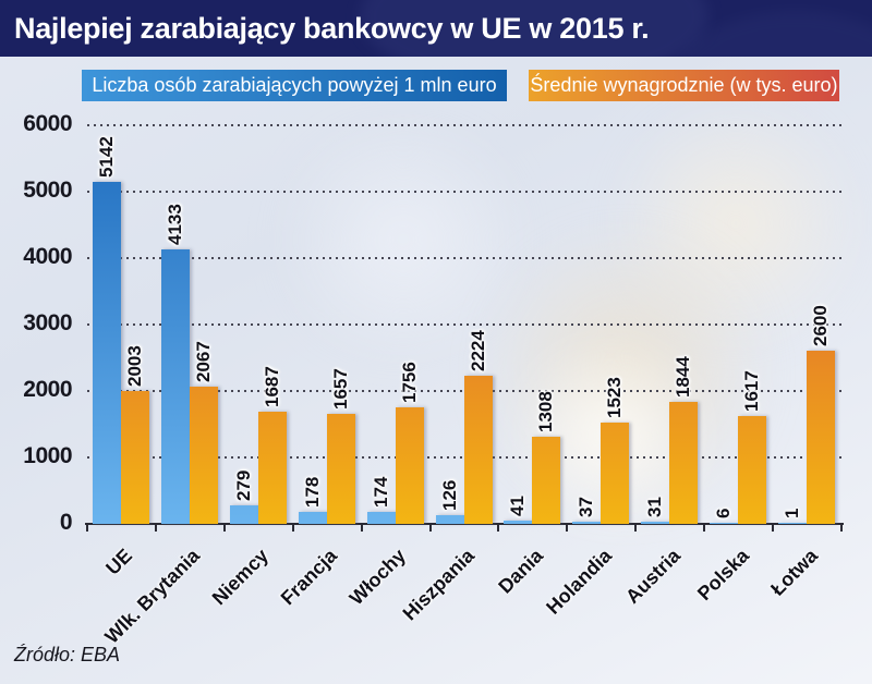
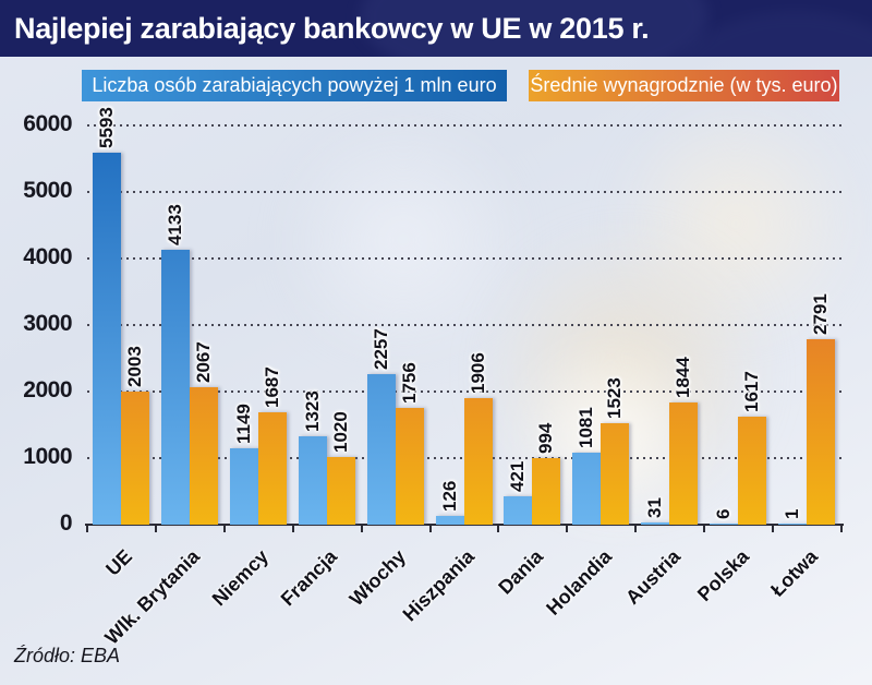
Liczba osób zarabiających powyżej 1 mln euro/UE: 5142 -> 5593
Liczba osób zarabiających powyżej 1 mln euro/Niemcy: 279 -> 1149
Liczba osób zarabiających powyżej 1 mln euro/Francja: 178 -> 1323
Średnie wynagrodznie (w tys. euro)/Francja: 1657 -> 1020
Liczba osób zarabiających powyżej 1 mln euro/Włochy: 174 -> 2257
Średnie wynagrodznie (w tys. euro)/Hiszpania: 2224 -> 1906
Liczba osób zarabiających powyżej 1 mln euro/Dania: 41 -> 421
Średnie wynagrodznie (w tys. euro)/Dania: 1308 -> 994
Liczba osób zarabiających powyżej 1 mln euro/Holandia: 37 -> 1081
Średnie wynagrodznie (w tys. euro)/Łotwa: 2600 -> 2791
